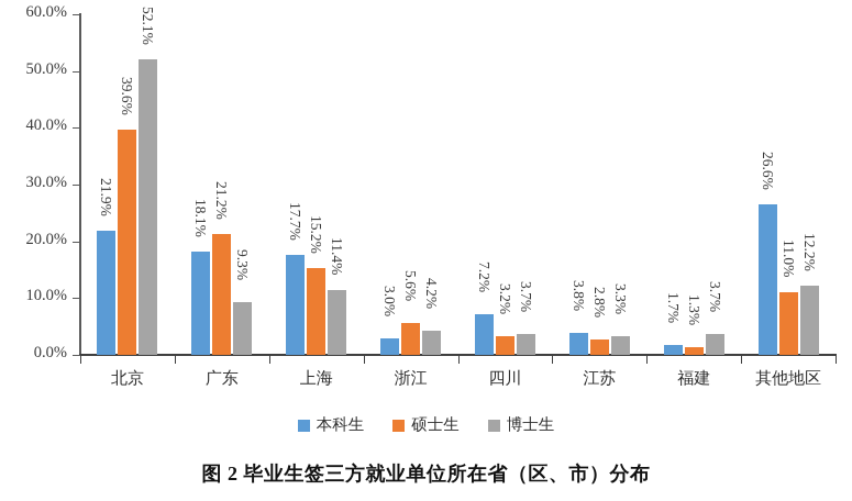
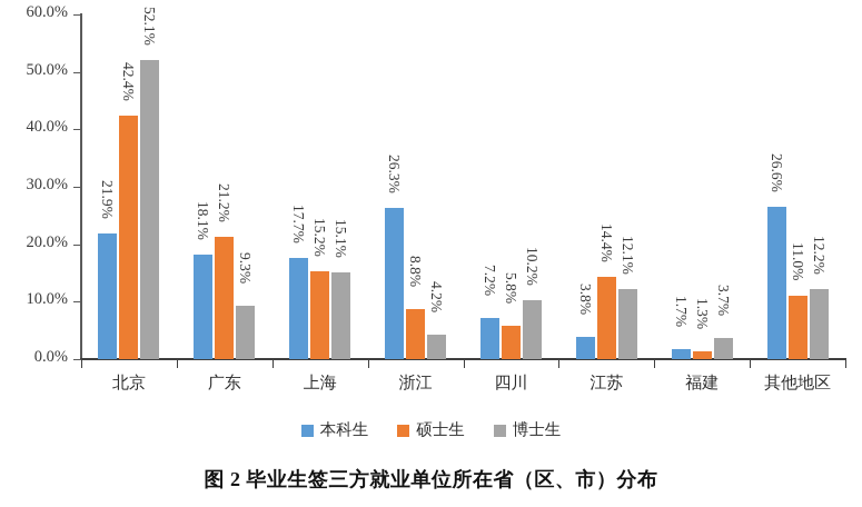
硕士生/北京: 39.6% -> 42.4%
博士生/上海: 11.4% -> 15.1%
本科生/浙江: 3.0% -> 26.3%
硕士生/浙江: 5.6% -> 8.8%
硕士生/四川: 3.2% -> 5.8%
博士生/四川: 3.7% -> 10.2%
硕士生/江苏: 2.8% -> 14.4%
博士生/江苏: 3.3% -> 12.1%
